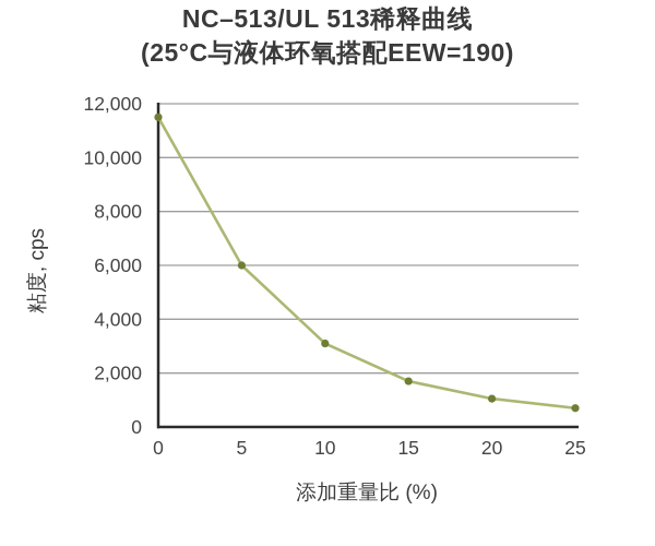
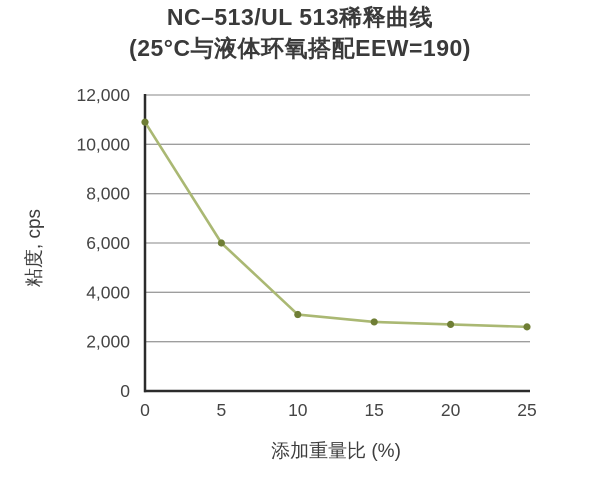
0: 11500 -> 10900
15: 1700 -> 2800
20: 1000 -> 2700
25: 700 -> 2600
